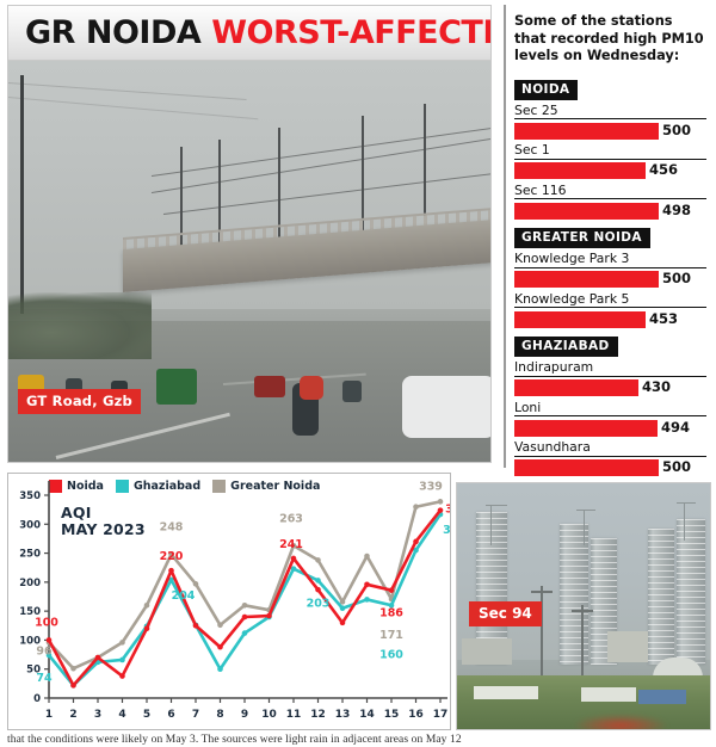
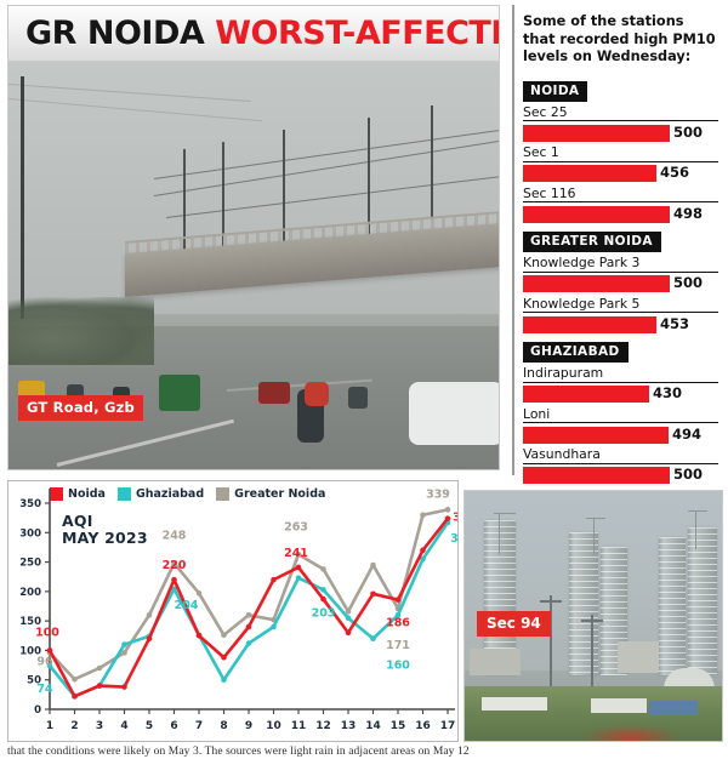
Noida/3: 70 -> 40
Ghaziabad/3: 60 -> 40
Ghaziabad/4: 70 -> 110
Noida/10: 140 -> 220
Ghaziabad/14: 170 -> 120
